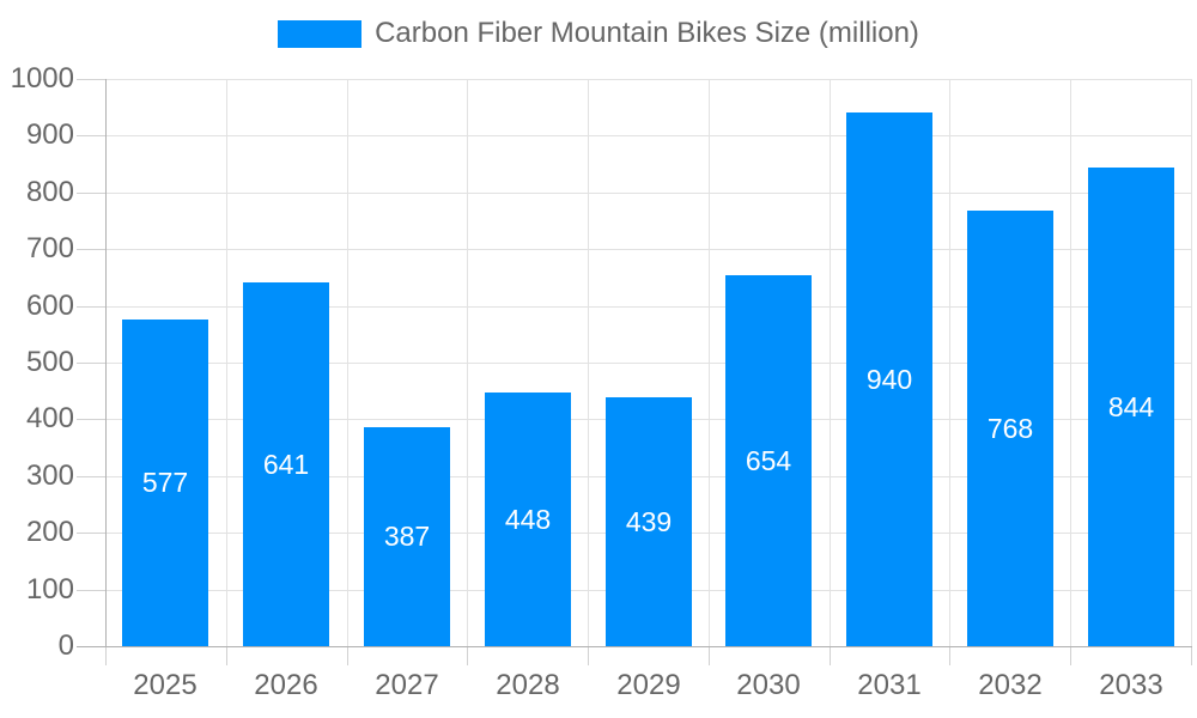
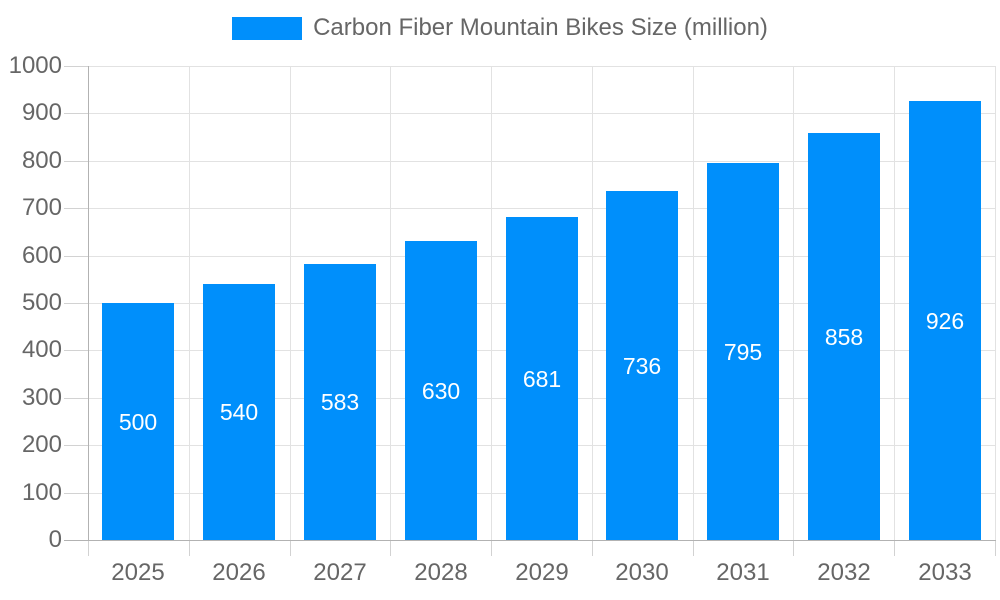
2025: 577 -> 500
2026: 641 -> 540
2027: 387 -> 583
2028: 448 -> 630
2029: 439 -> 681
2030: 654 -> 736
2031: 940 -> 795
2032: 768 -> 858
2033: 844 -> 926
